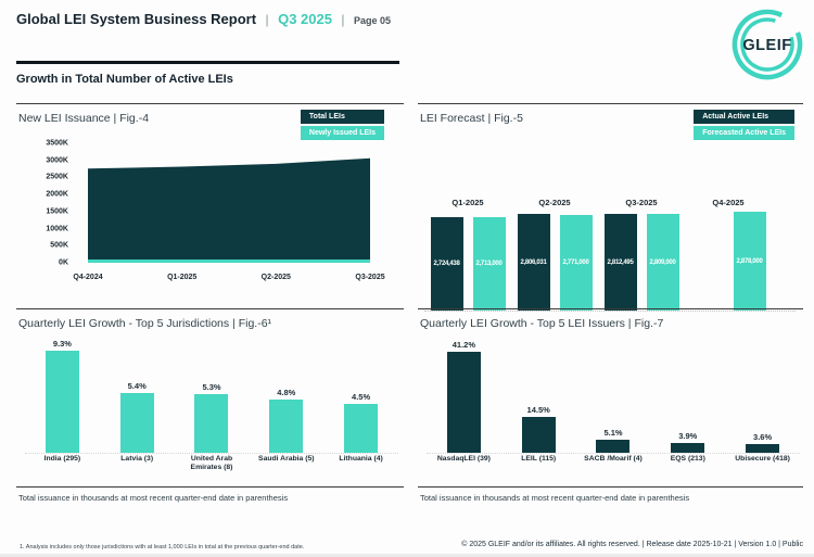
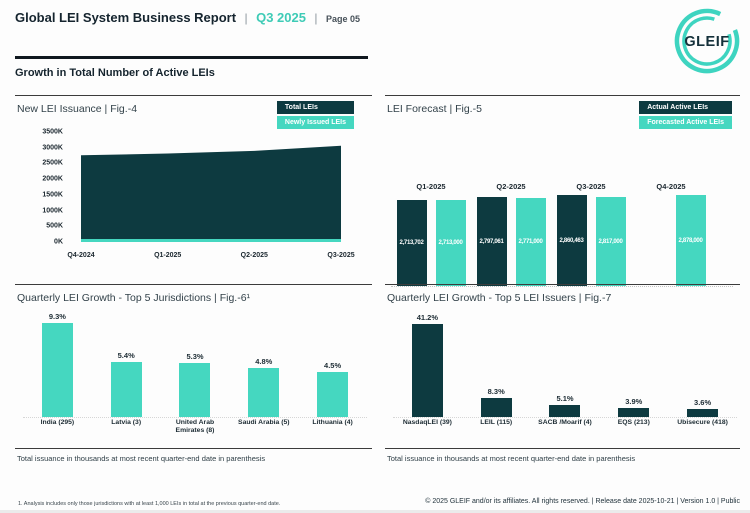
LEI Forecast | Fig.-5/Actual Active LEIs/Q1-2025: 2,724,438 -> 2,713,702
LEI Forecast | Fig.-5/Actual Active LEIs/Q2-2025: 2,806,031 -> 2,797,061
LEI Forecast | Fig.-5/Actual Active LEIs/Q3-2025: 2,812,495 -> 2,860,463
LEI Forecast | Fig.-5/Forecasted Active LEIs/Q3-2025: 2,809,000 -> 2,817,000
Quarterly LEI Growth - Top 5 LEI Issuers | Fig.-7/LEIL (115): 14.5% -> 8.3%
